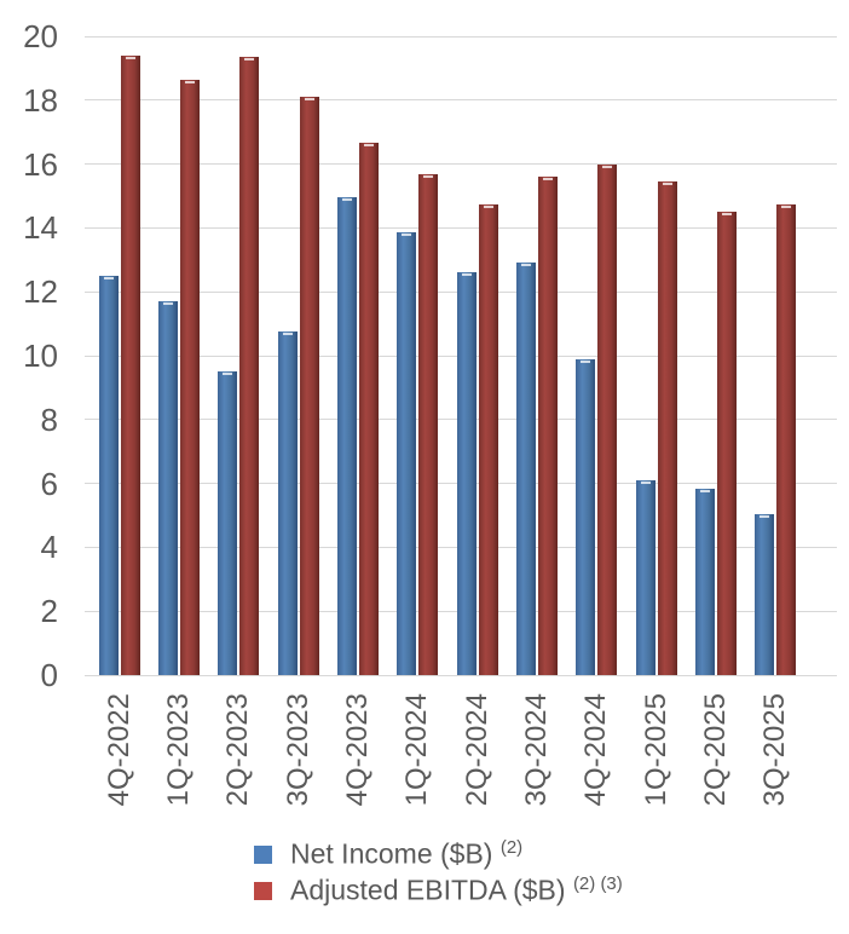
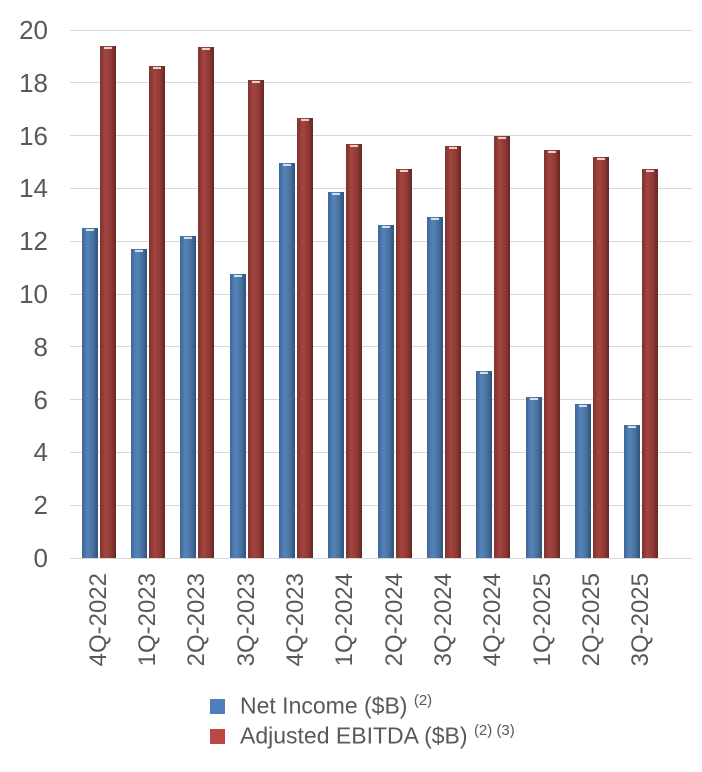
Net Income ($B)/2Q-2023: 9.5 -> 12.2
Net Income ($B)/4Q-2024: 9.9 -> 7.1
Adjusted EBITDA ($B)/2Q-2025: 14.5 -> 15.2
